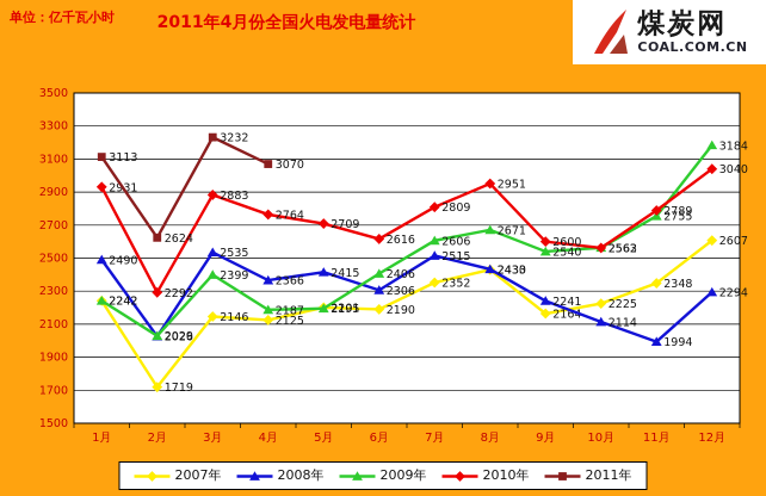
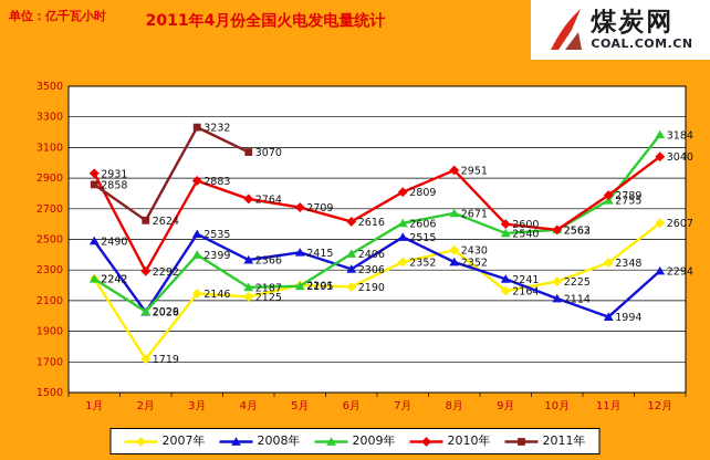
2011年/1月: 3113 -> 2858
2008年/8月: 2433 -> 2352
